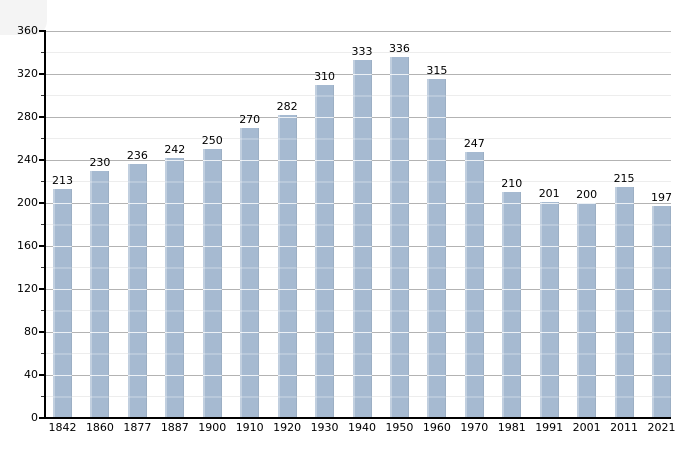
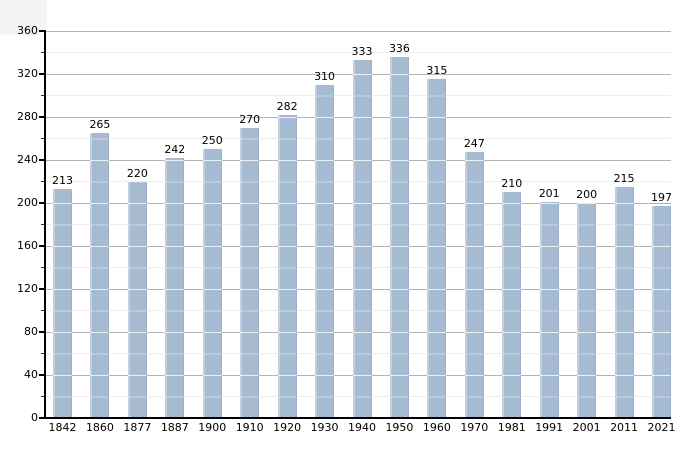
1860: 230 -> 265
1877: 236 -> 220
